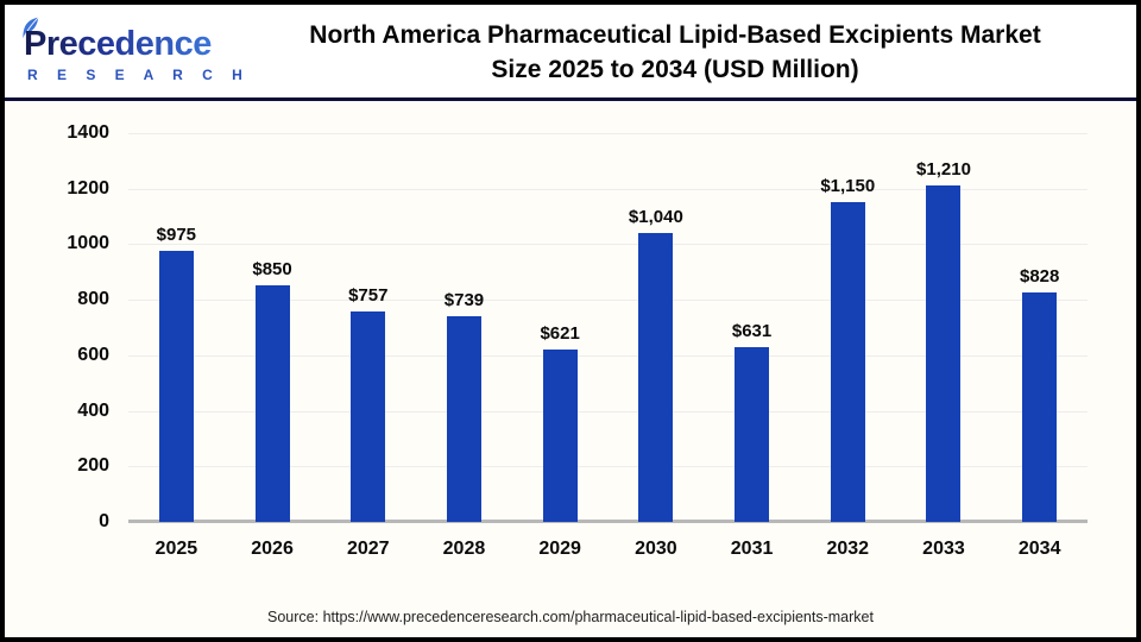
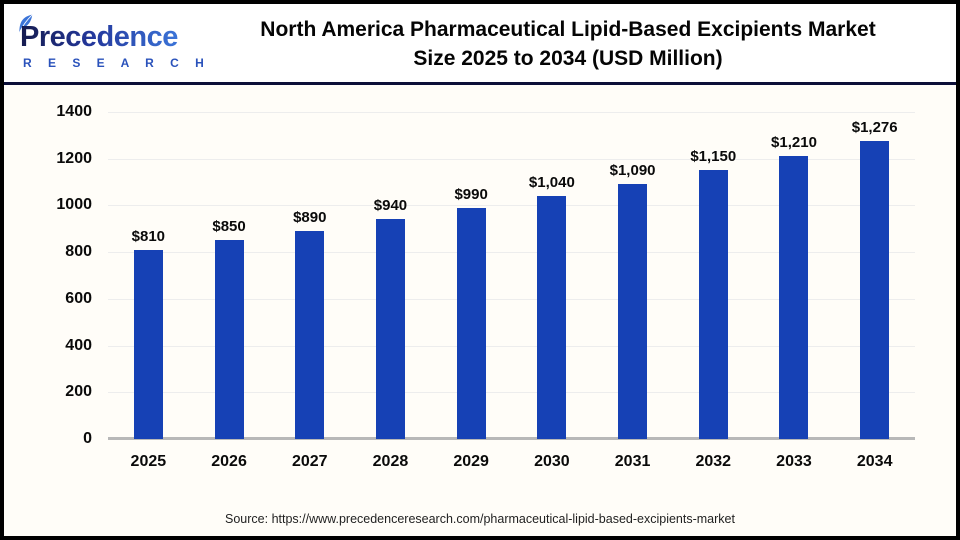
2025: $975 -> $810
2027: $757 -> $890
2028: $739 -> $940
2029: $621 -> $990
2031: $631 -> $1,090
2034: $828 -> $1,276
